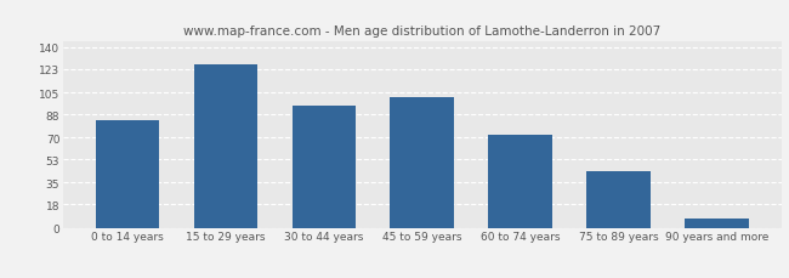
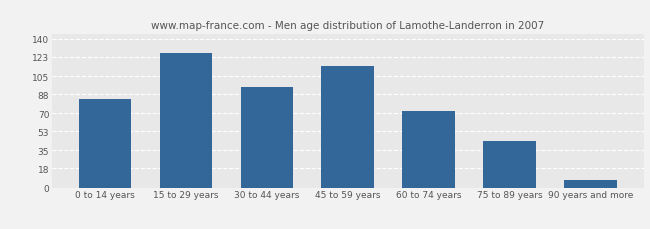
45 to 59 years: 101 -> 114
